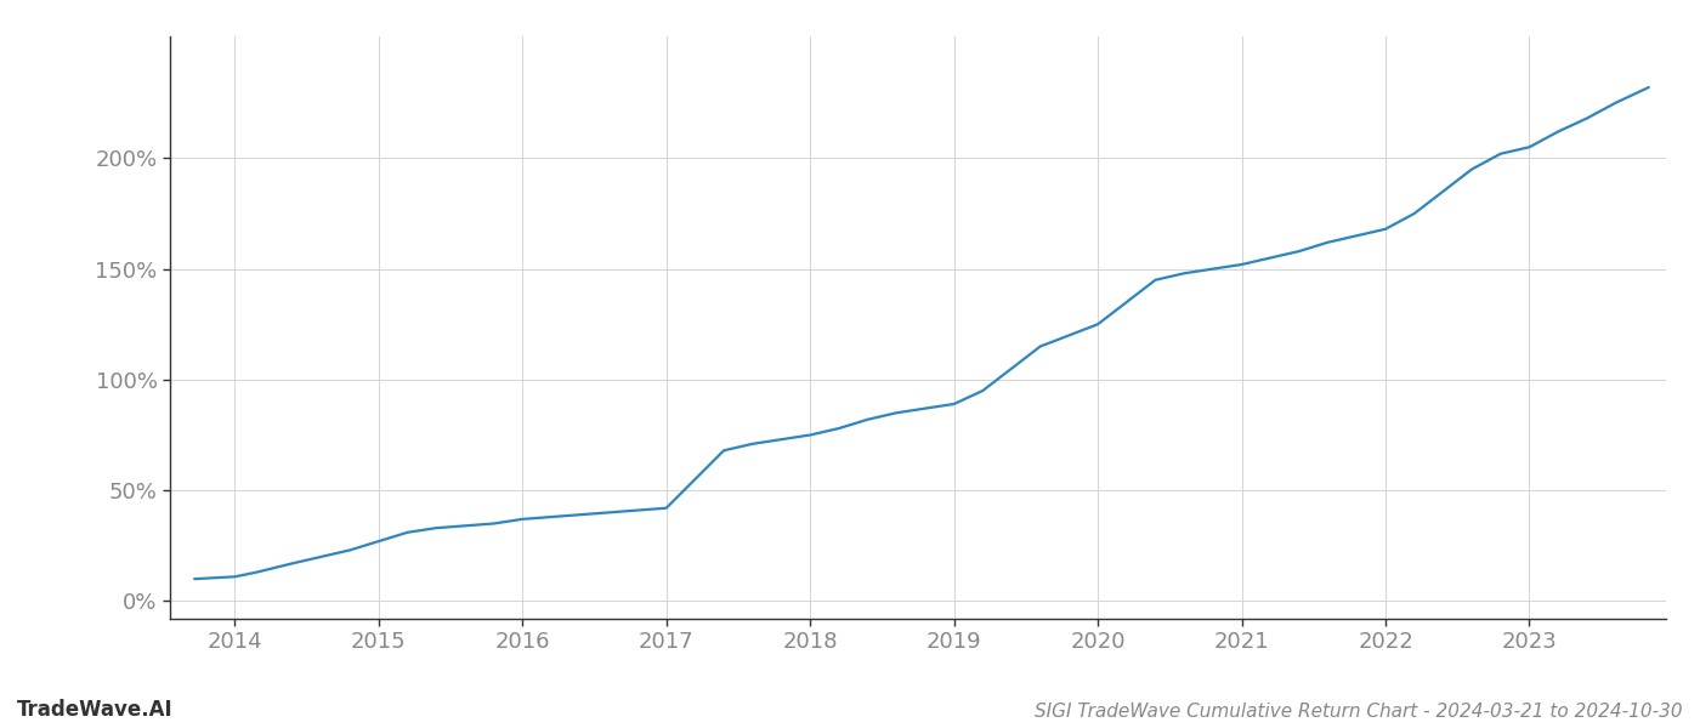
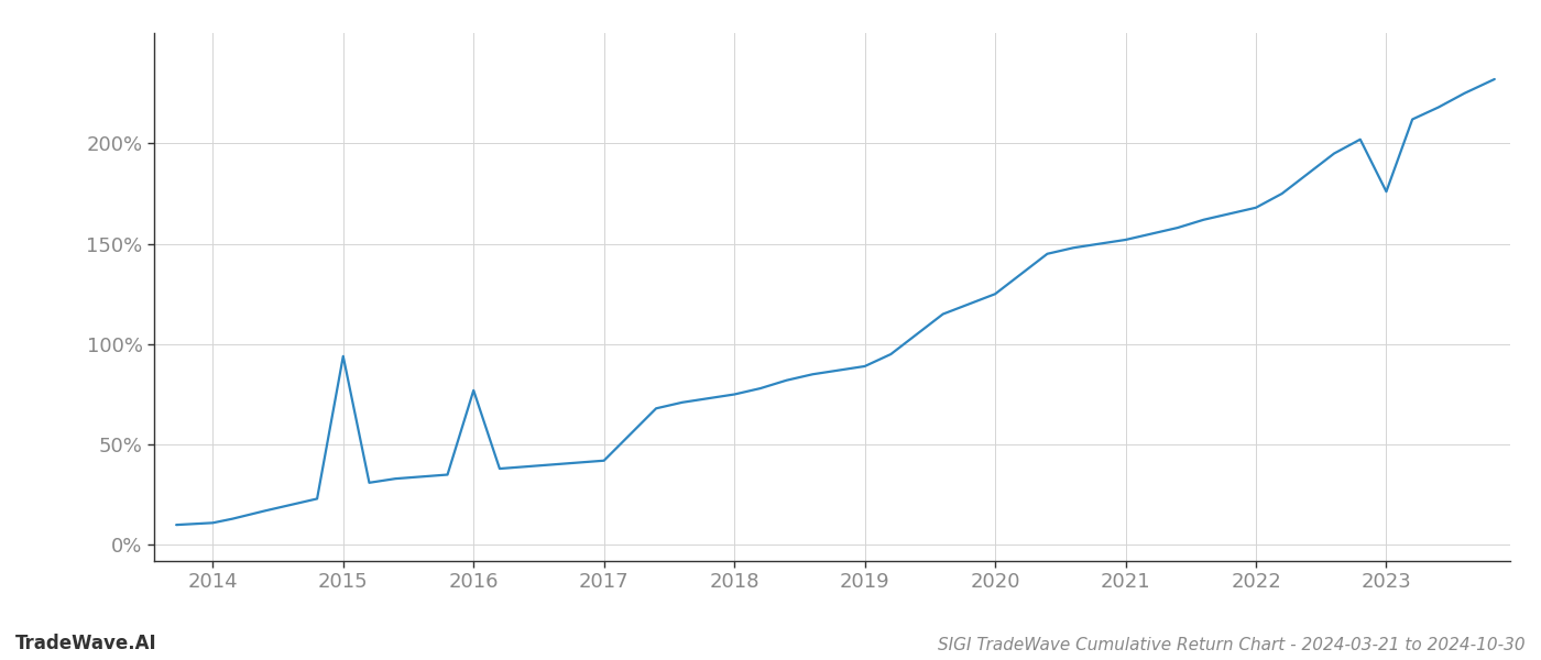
2015: 27% -> 94%
2016: 37% -> 77%
2023: 205% -> 176%
